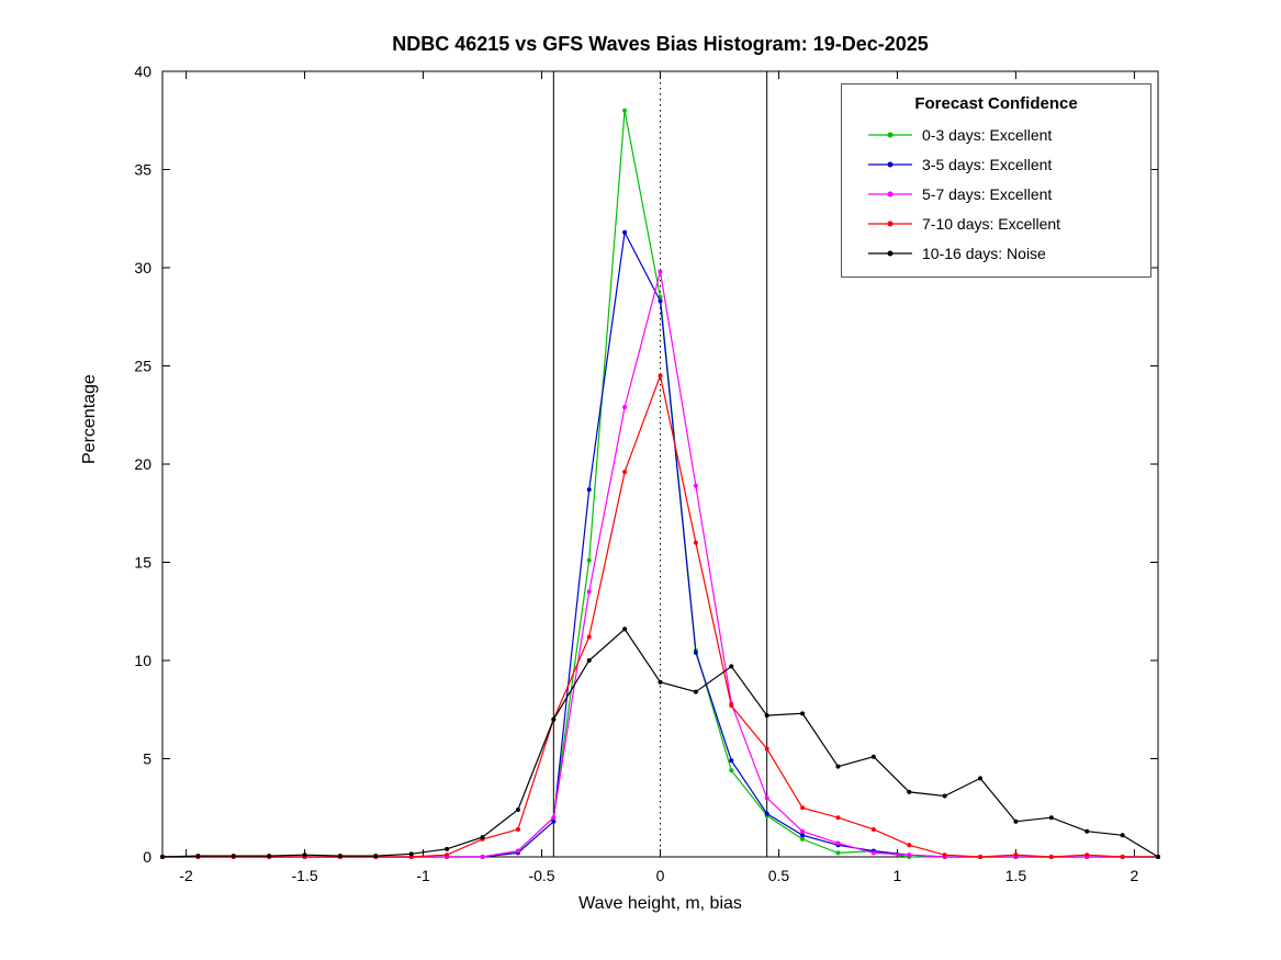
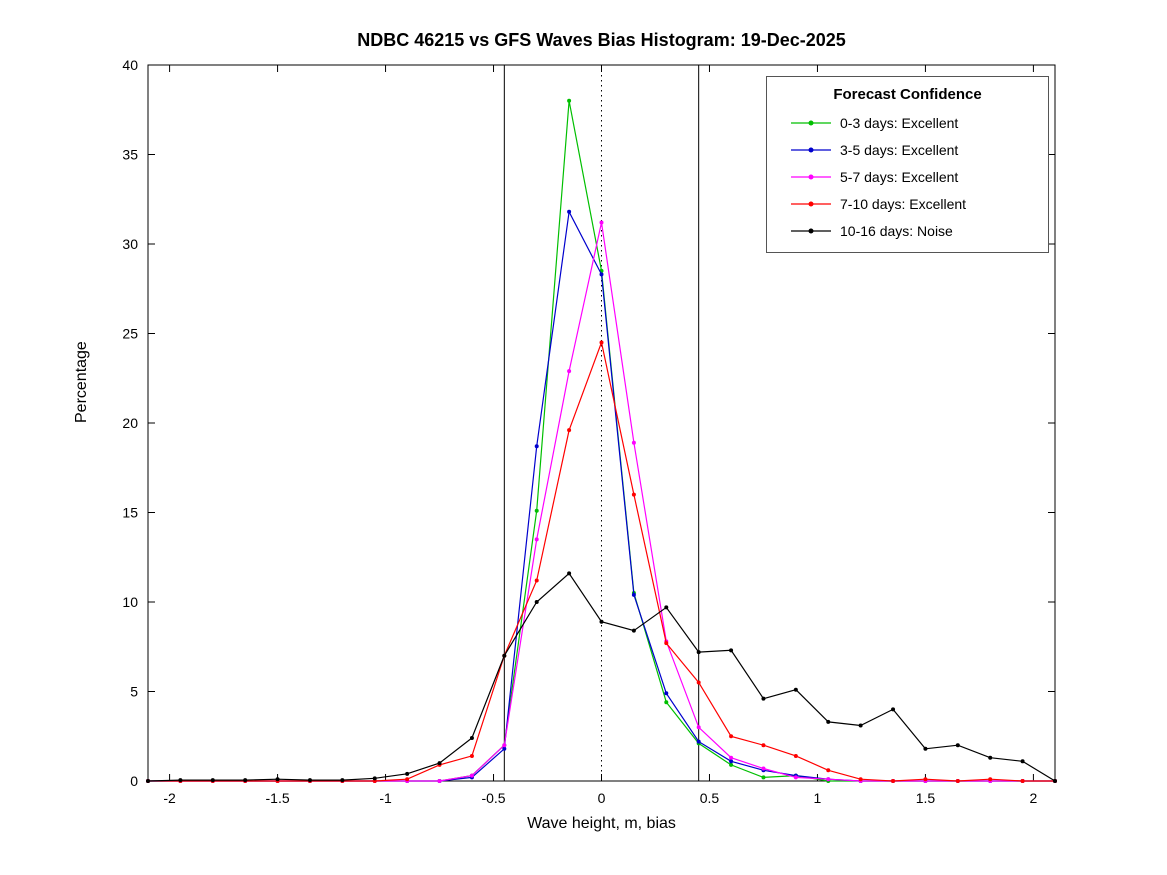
5-7 days: Excellent/0: 29,8 -> 31,2
